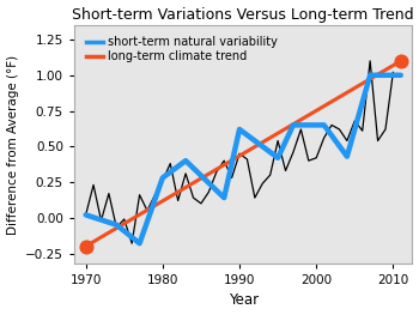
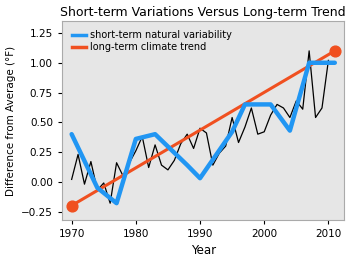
short-term natural variability/1970: 0.02 -> 0.40
short-term natural variability/1980: 0.28 -> 0.36
short-term natural variability/1990: 0.62 -> 0.03
